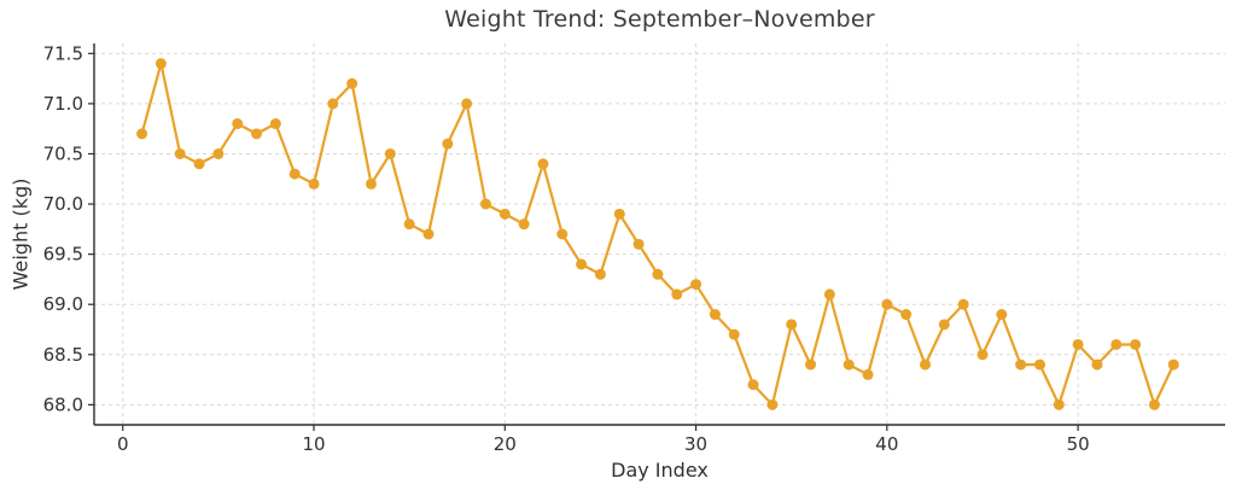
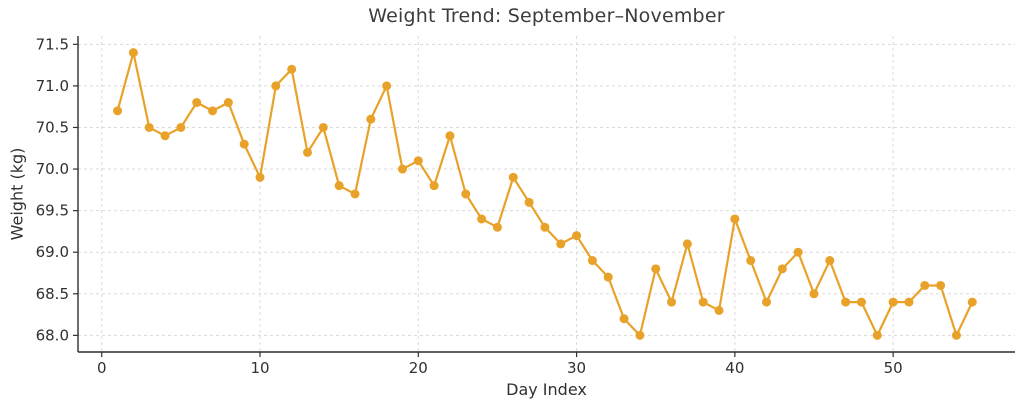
10: 70.2 -> 69.9
20: 69.9 -> 70.1
40: 69.0 -> 69.4
50: 68.6 -> 68.4
